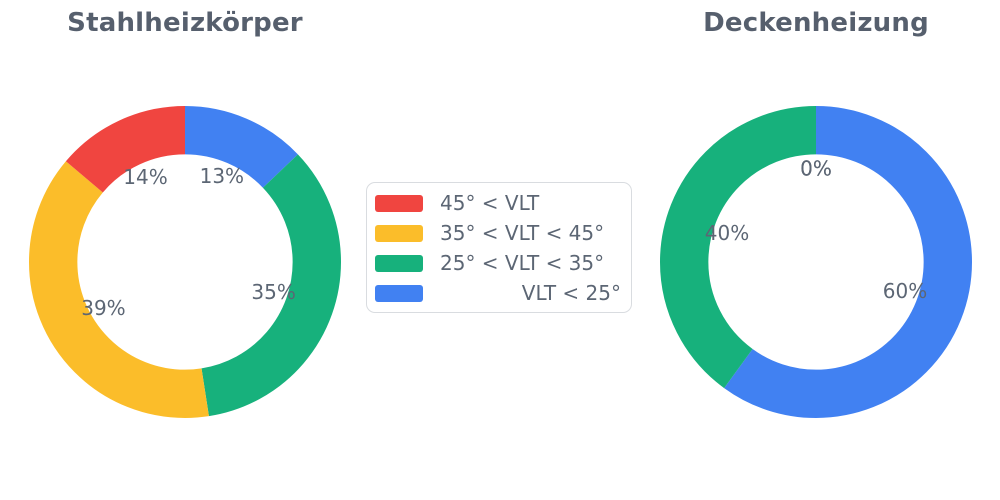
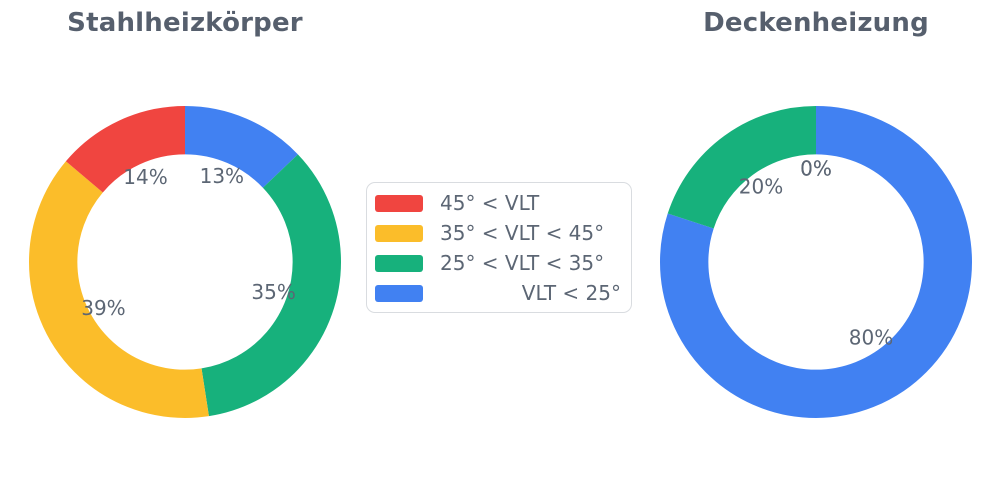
Deckenheizung/25° < VLT < 35°: 40% -> 20%
Deckenheizung/VLT < 25°: 60% -> 80%
